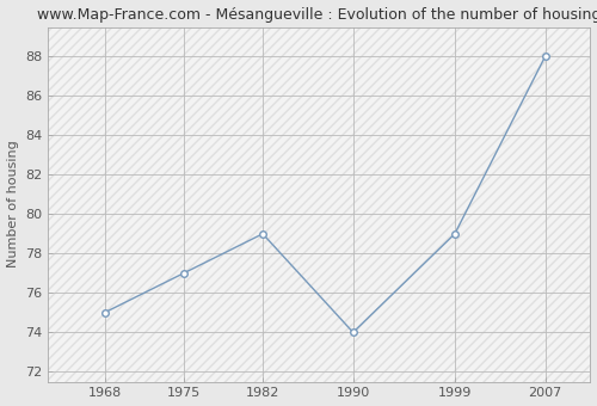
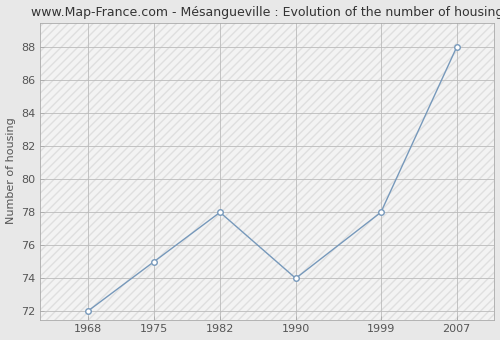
1968: 75 -> 72
1975: 77 -> 75
1982: 79 -> 78
1999: 79 -> 78
